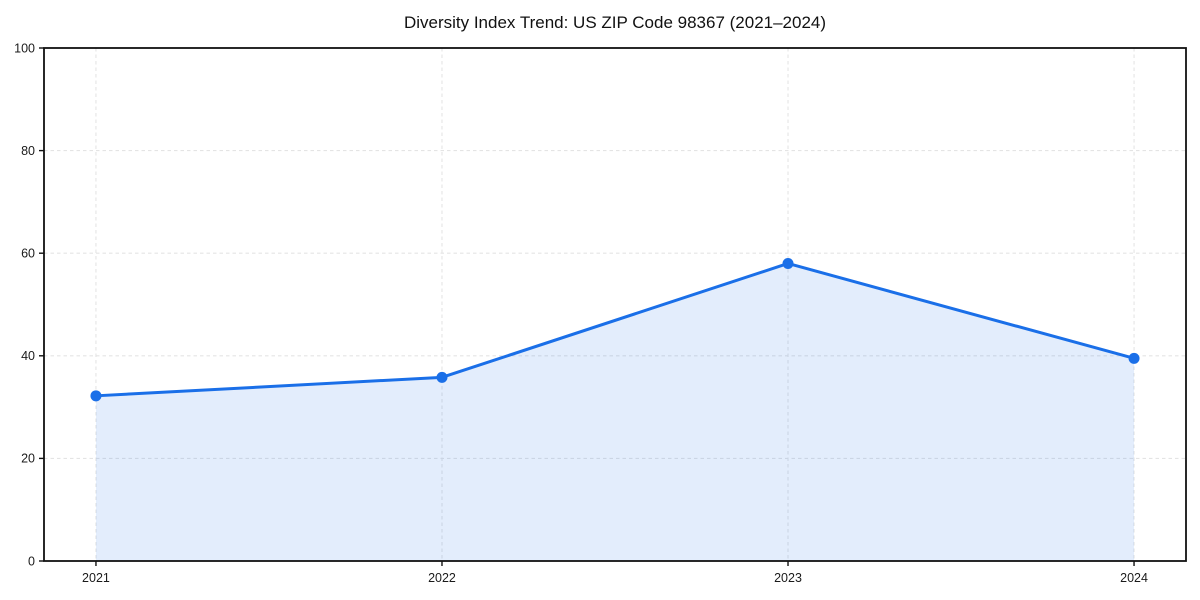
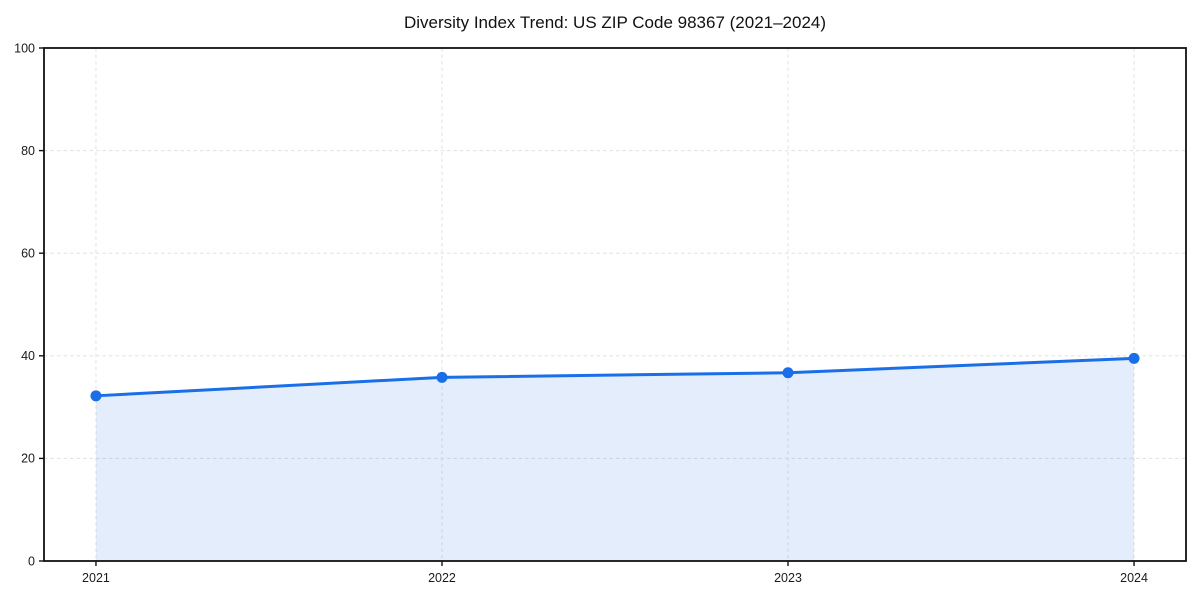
2023: 58 -> 37
